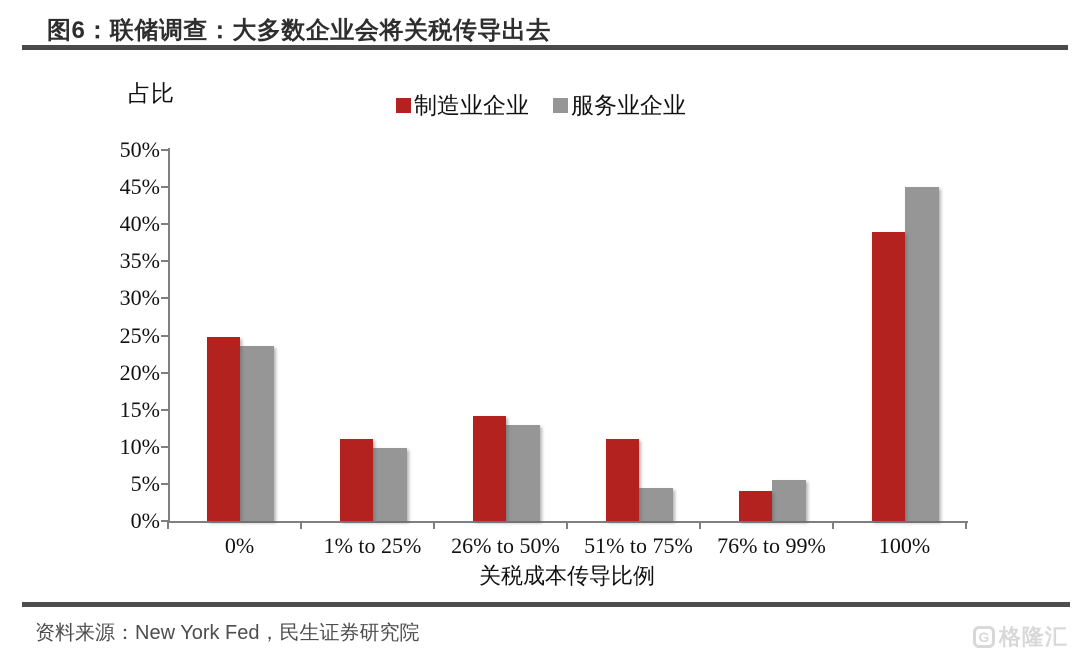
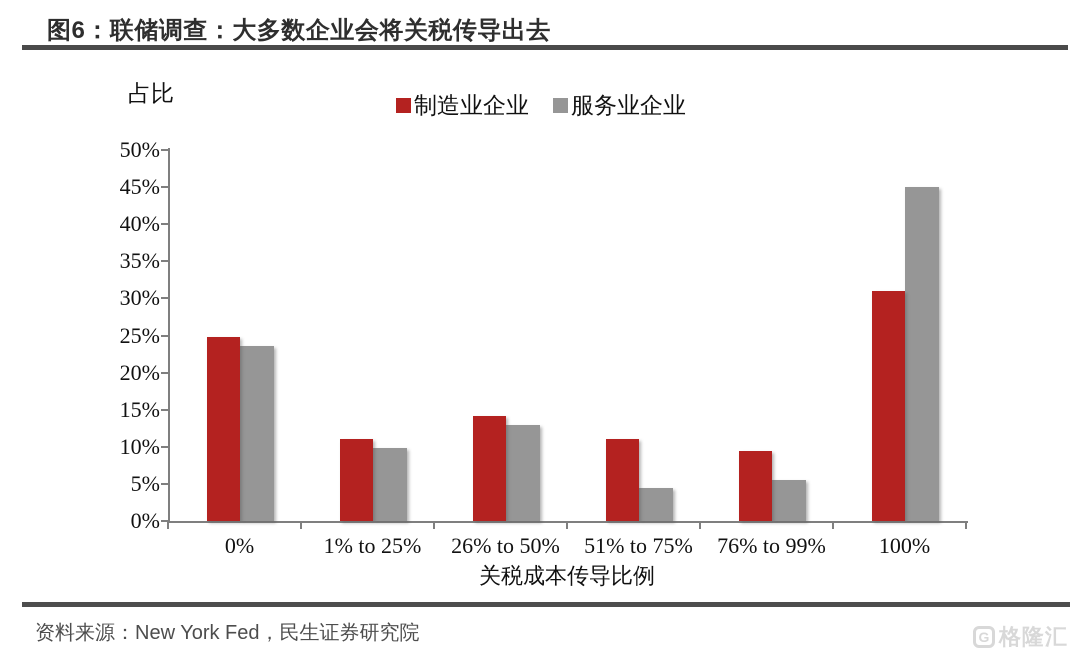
制造业企业/76% to 99%: 4% -> 10%
制造业企业/100%: 39% -> 31%
